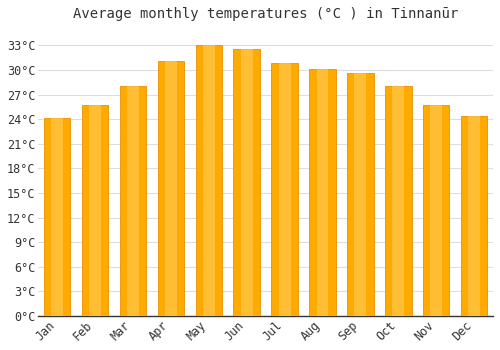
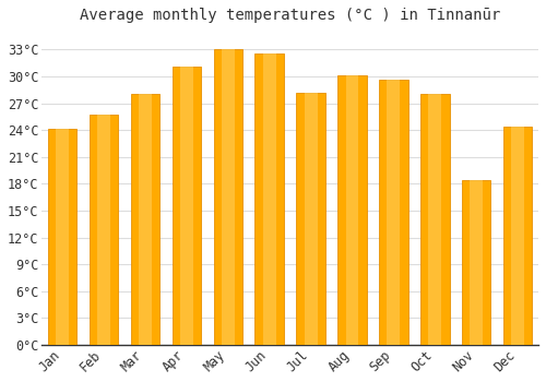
Jul: 30.8°C -> 28.2°C
Nov: 25.7°C -> 18.4°C
